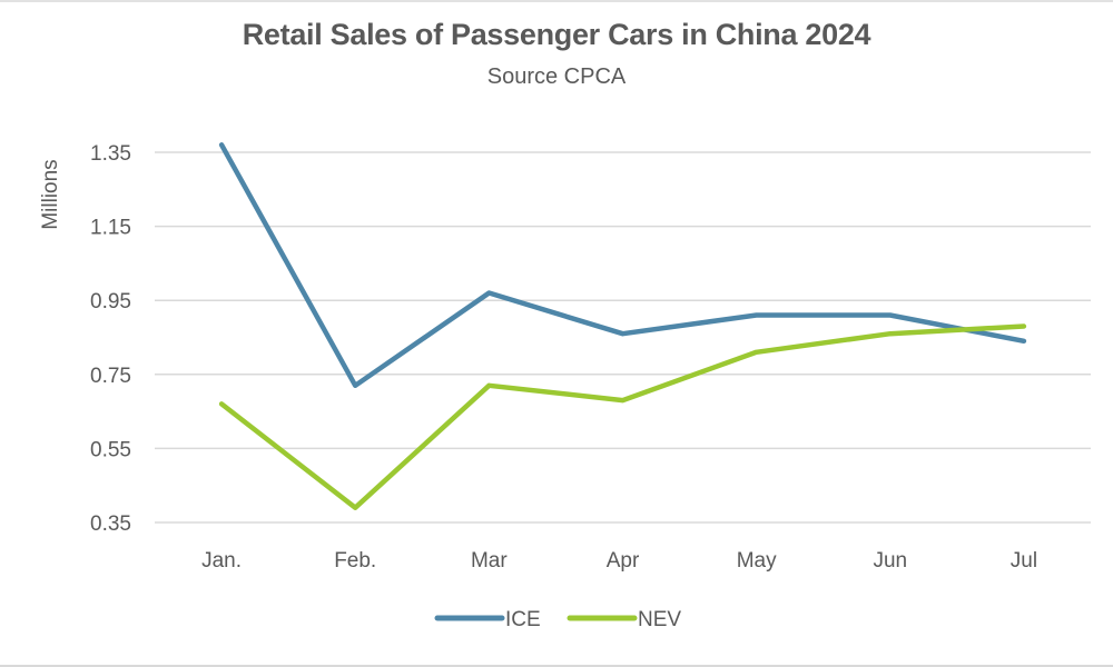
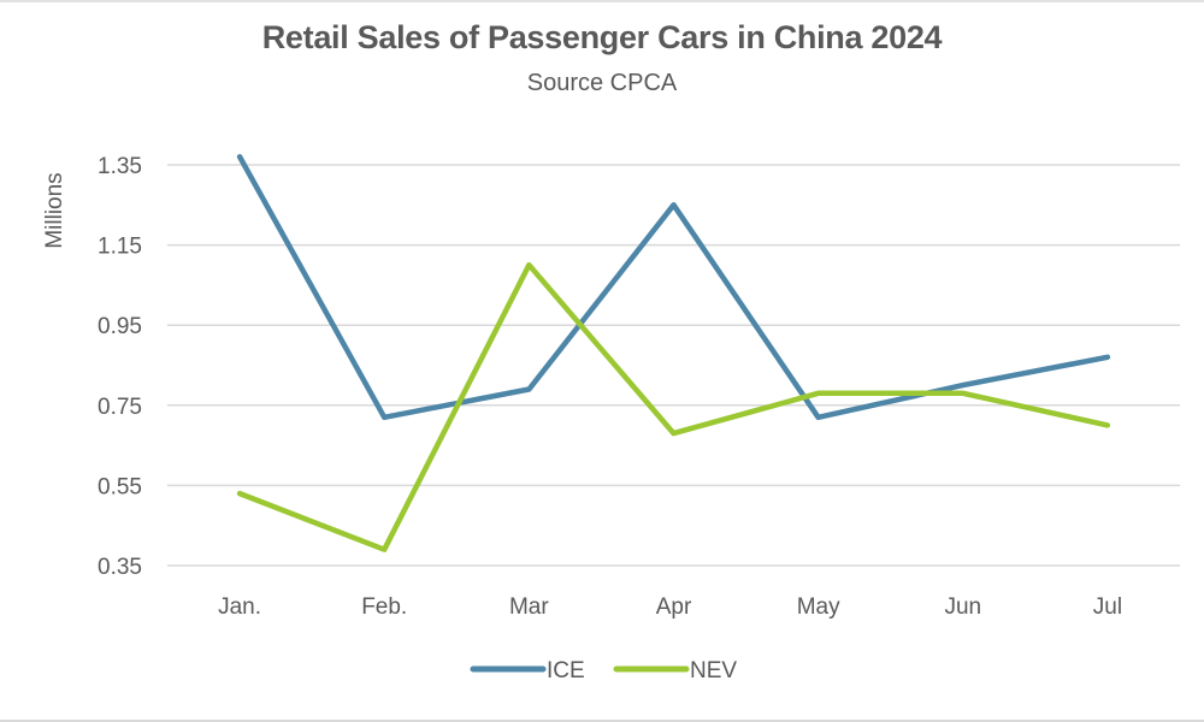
NEV/Jan.: 0.67 -> 0.53
ICE/Mar: 0.97 -> 0.79
NEV/Mar: 0.72 -> 1.10
ICE/Apr: 0.86 -> 1.25
ICE/May: 0.91 -> 0.72
NEV/May: 0.81 -> 0.78
ICE/Jun: 0.91 -> 0.80
NEV/Jun: 0.86 -> 0.78
ICE/Jul: 0.84 -> 0.87
NEV/Jul: 0.88 -> 0.70
